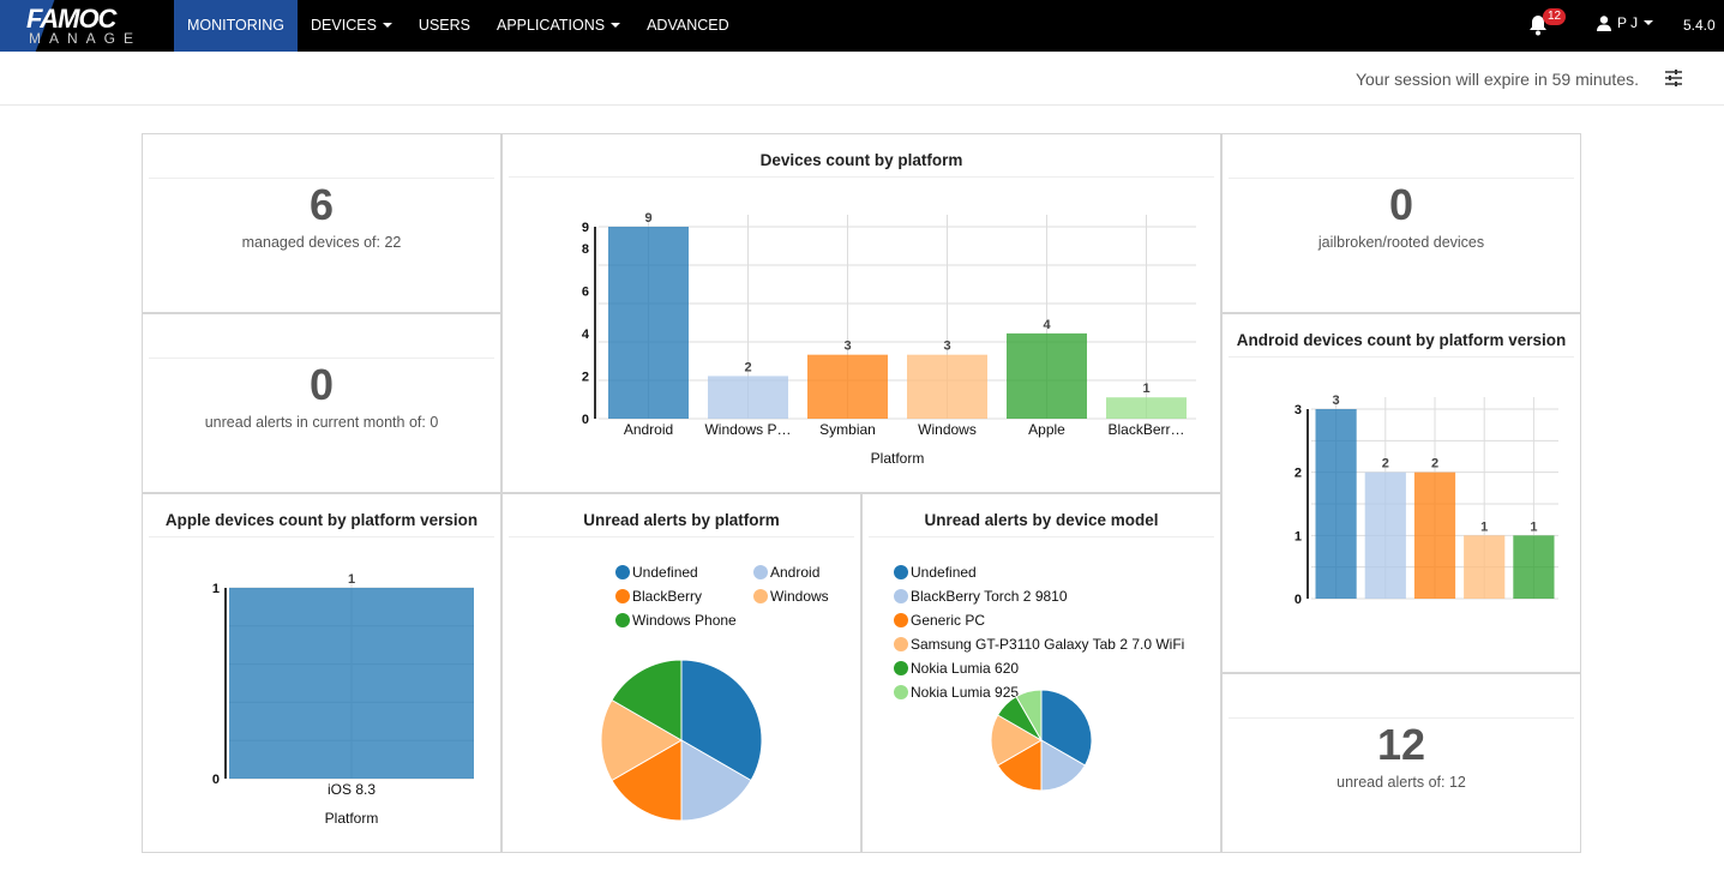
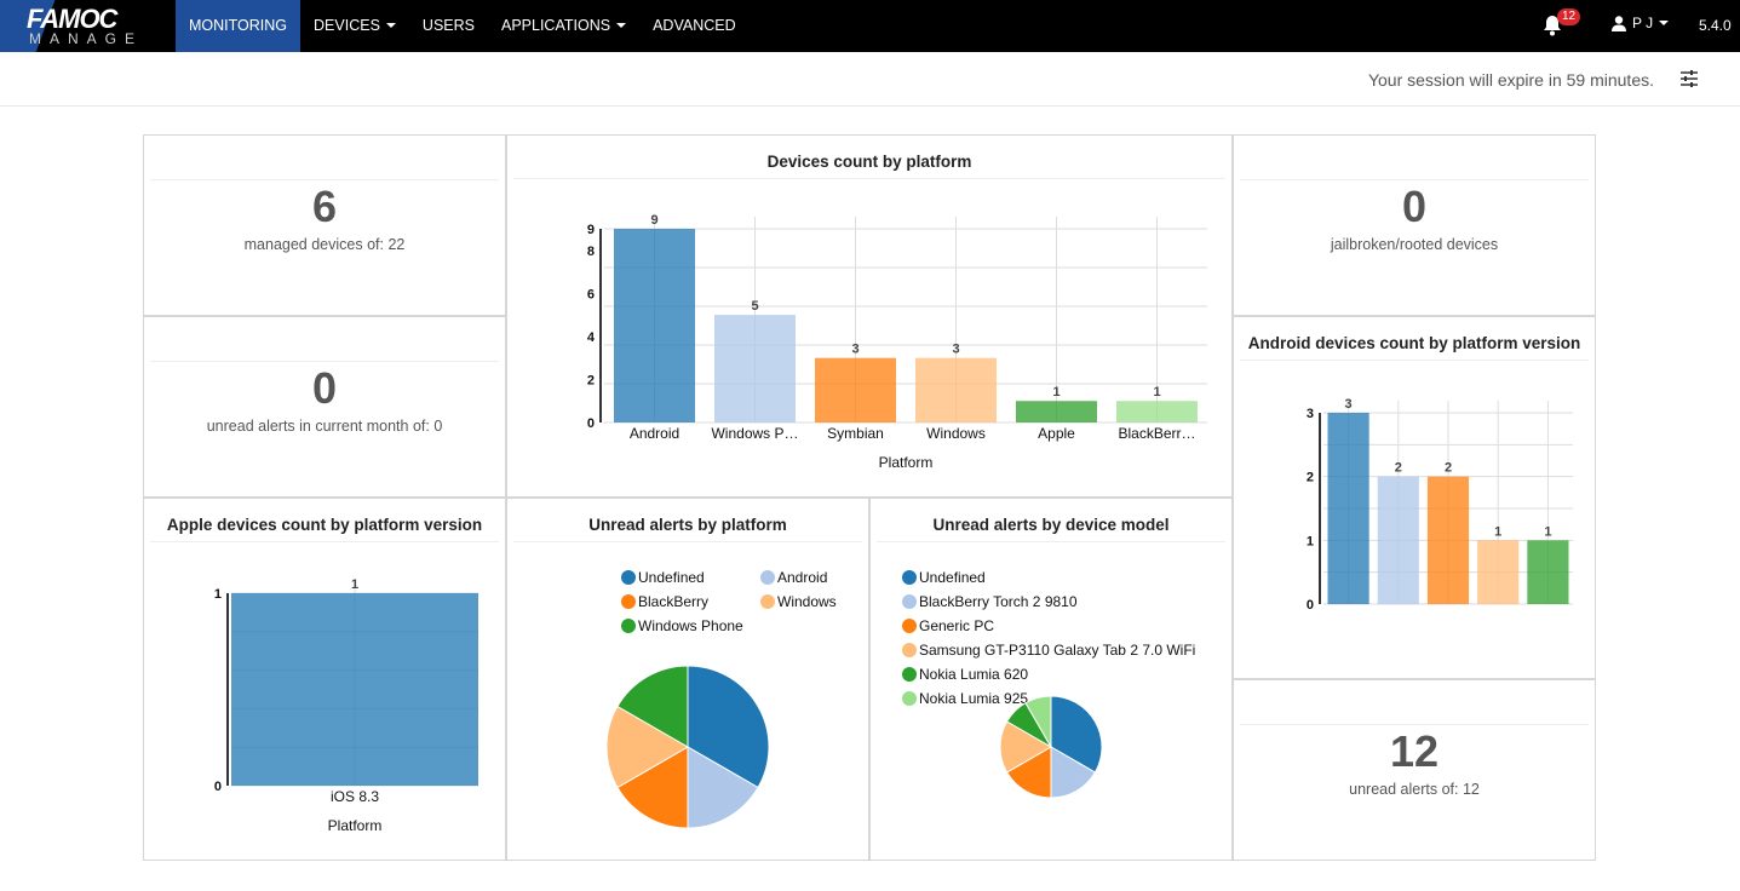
Devices count by platform/Windows P…: 2 -> 5
Devices count by platform/Apple: 4 -> 1
